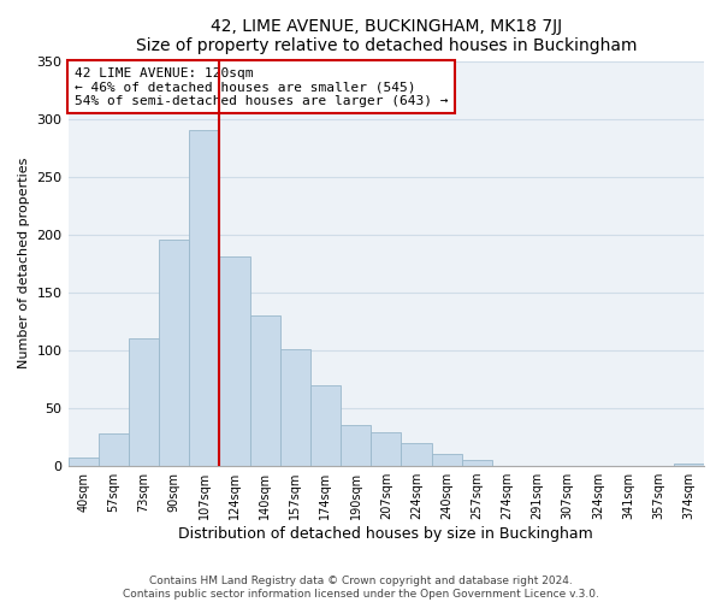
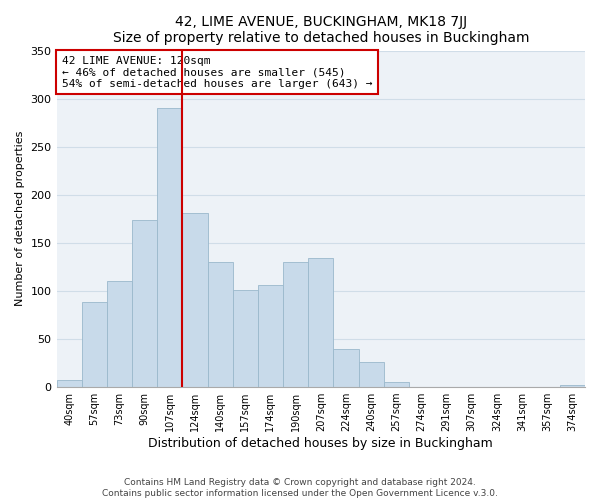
57sqm: 28 -> 88
90sqm: 196 -> 174
174sqm: 70 -> 106
190sqm: 35 -> 130
207sqm: 29 -> 134
224sqm: 20 -> 40
240sqm: 10 -> 26
